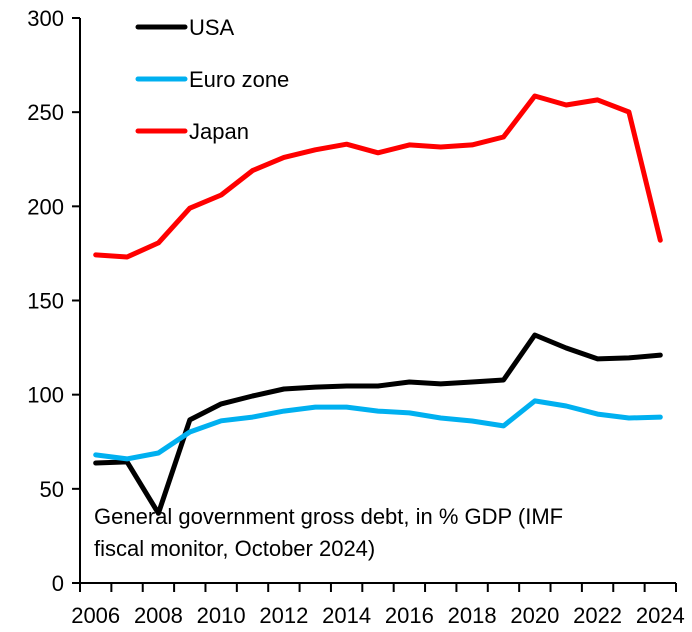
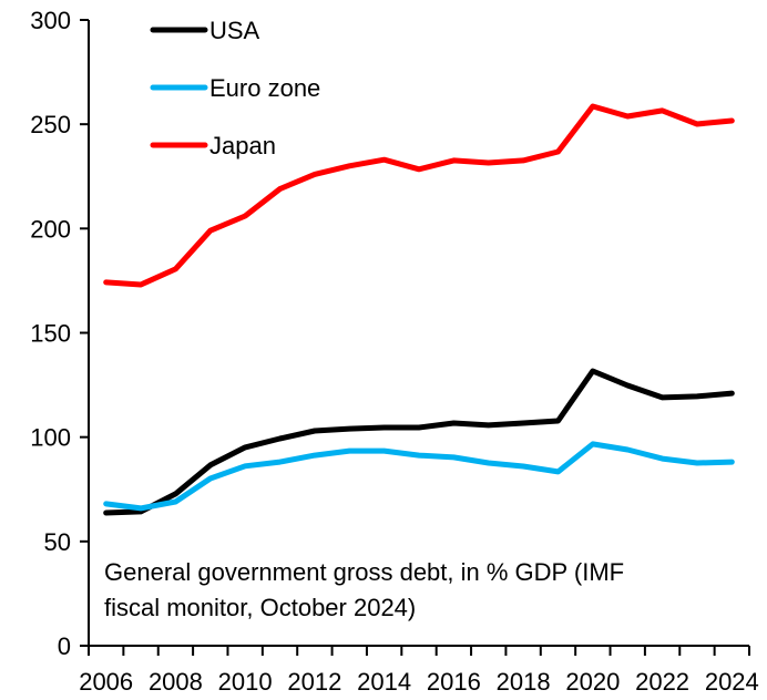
USA/2008: 37 -> 73
Japan/2024: 182 -> 252
